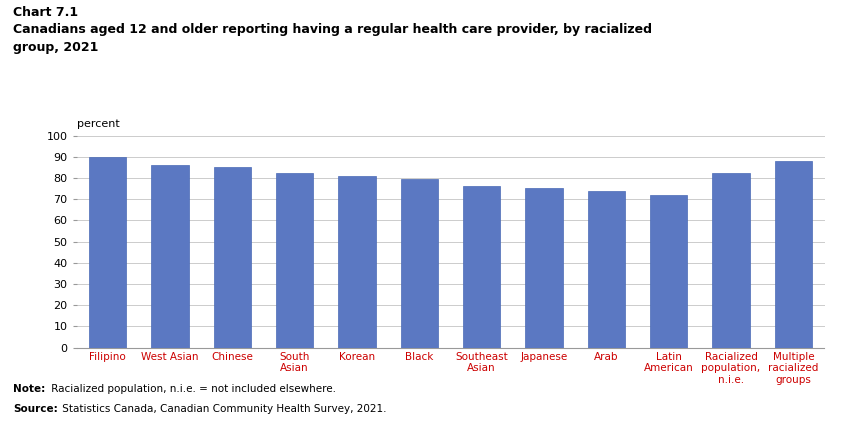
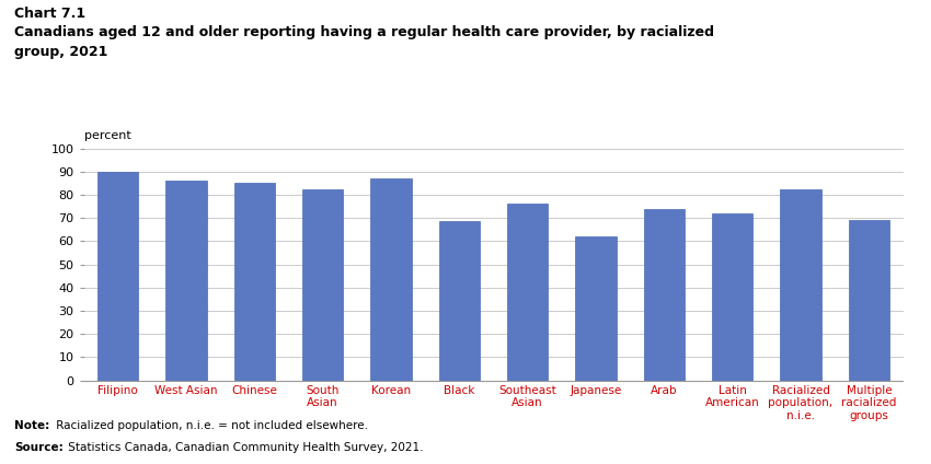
Korean: 81.0 -> 87.0
Black: 79.5 -> 68.5
Japanese: 75.5 -> 62.0
Multiple racialized groups: 88.0 -> 69.0
